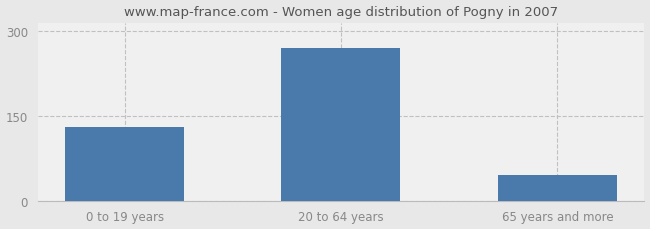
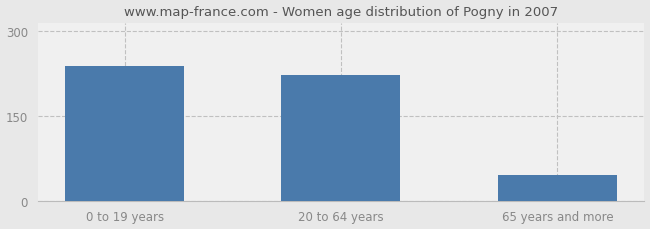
0 to 19 years: 130 -> 238
20 to 64 years: 270 -> 222
